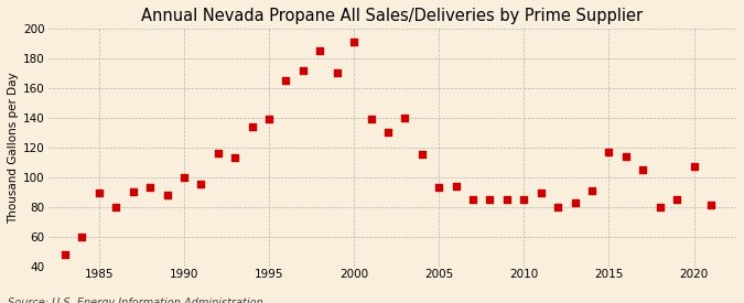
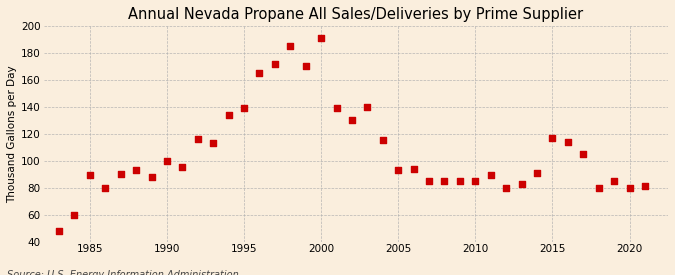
2020: 107 -> 80
